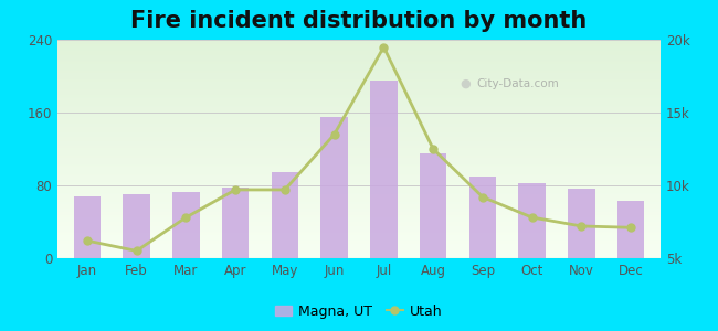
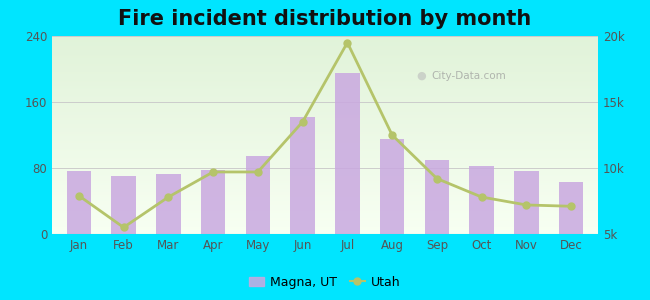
Magna, UT/Jan: 68 -> 76
Utah/Jan: 6.2k -> 7.9k
Magna, UT/Jun: 155 -> 142
